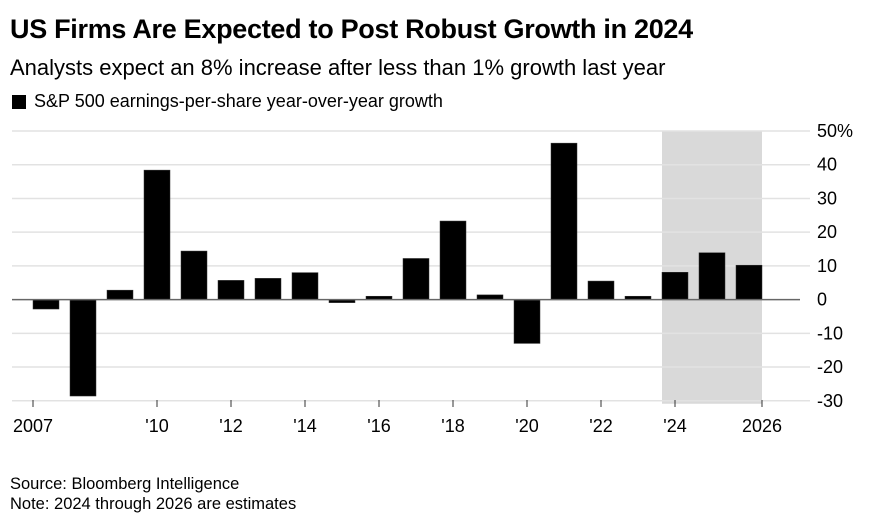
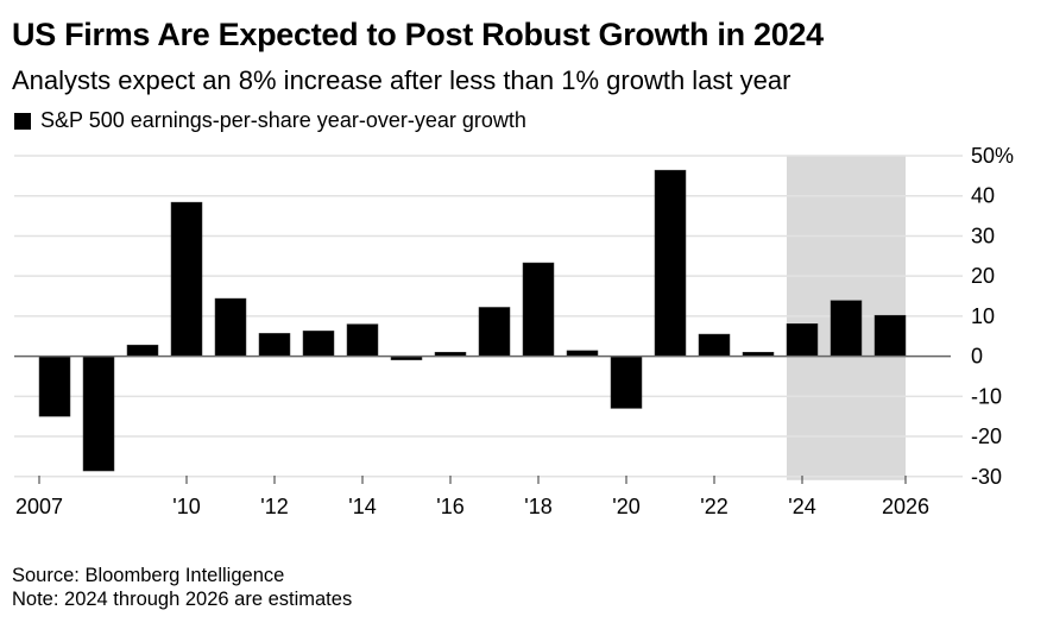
2007: -3% -> -15%
